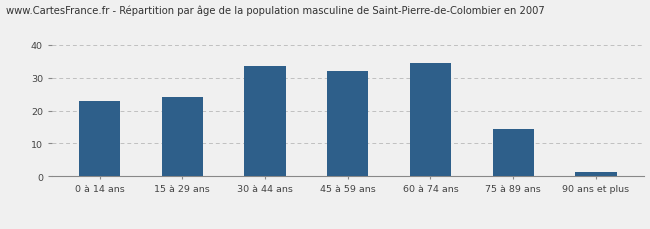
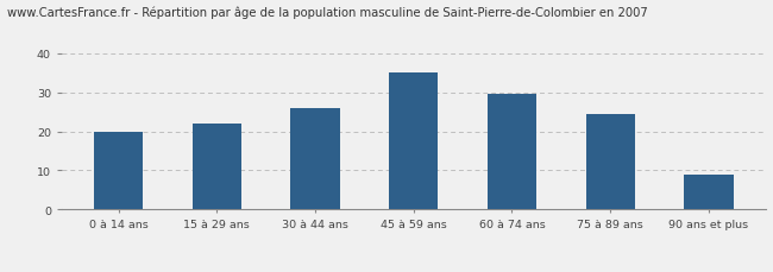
0 à 14 ans: 23.0 -> 20.0
15 à 29 ans: 24.0 -> 22.0
30 à 44 ans: 33.5 -> 26.0
45 à 59 ans: 32.0 -> 35.0
60 à 74 ans: 34.5 -> 29.5
75 à 89 ans: 14.5 -> 24.5
90 ans et plus: 1.2 -> 9.0
